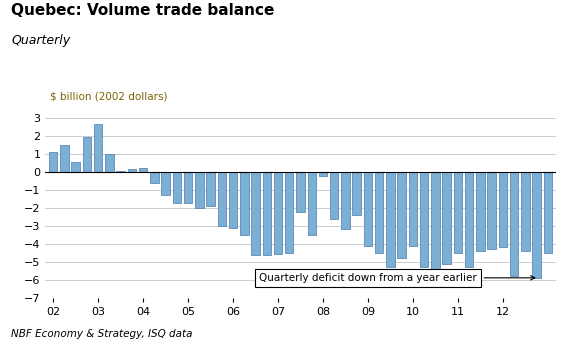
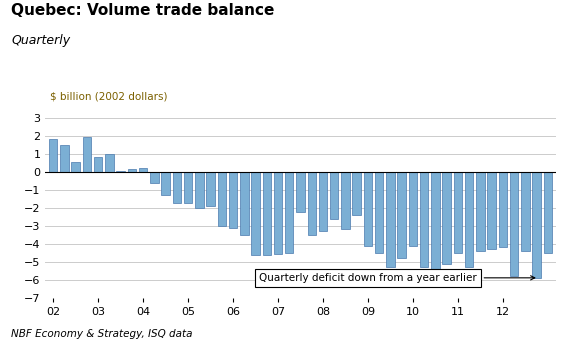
02: 1.1 -> 1.9
03: 2.7 -> 0.8
08: -0.2 -> -3.3
